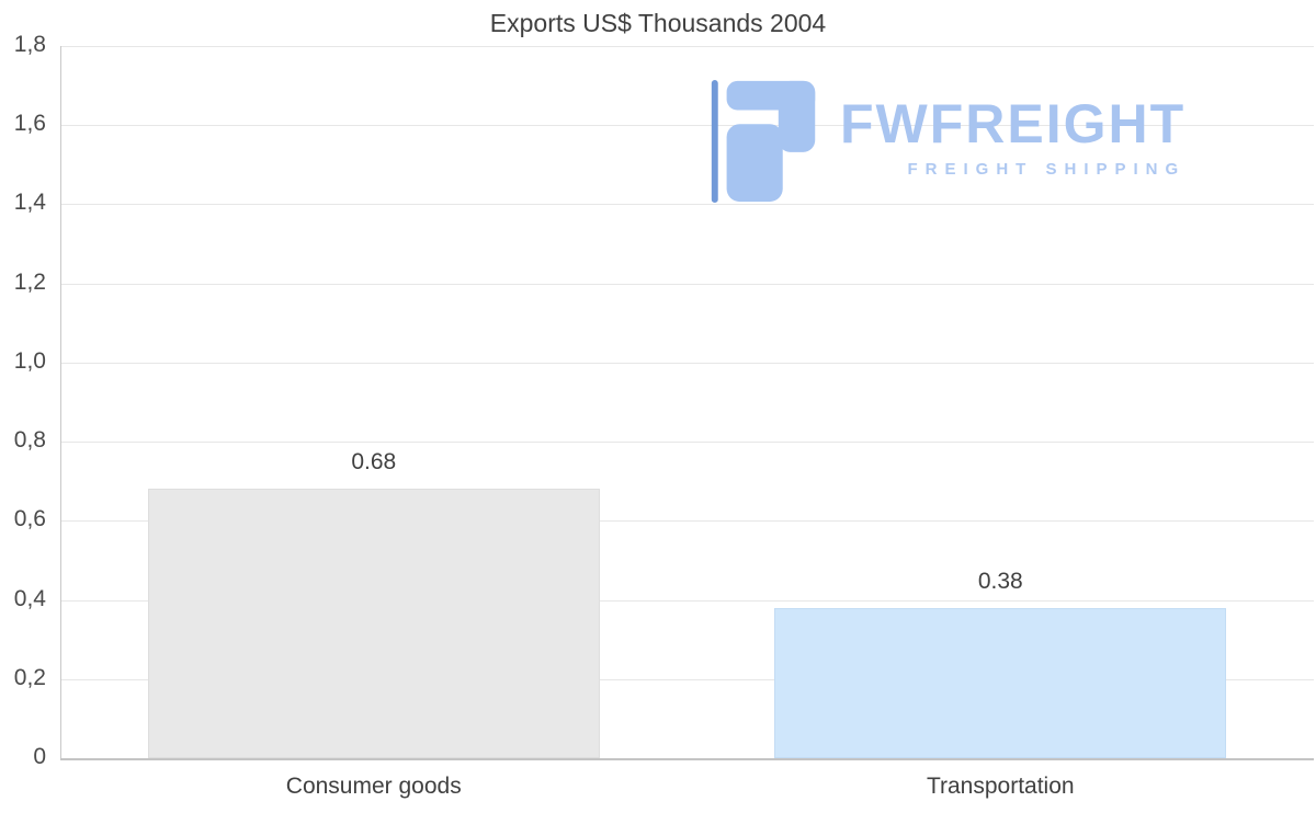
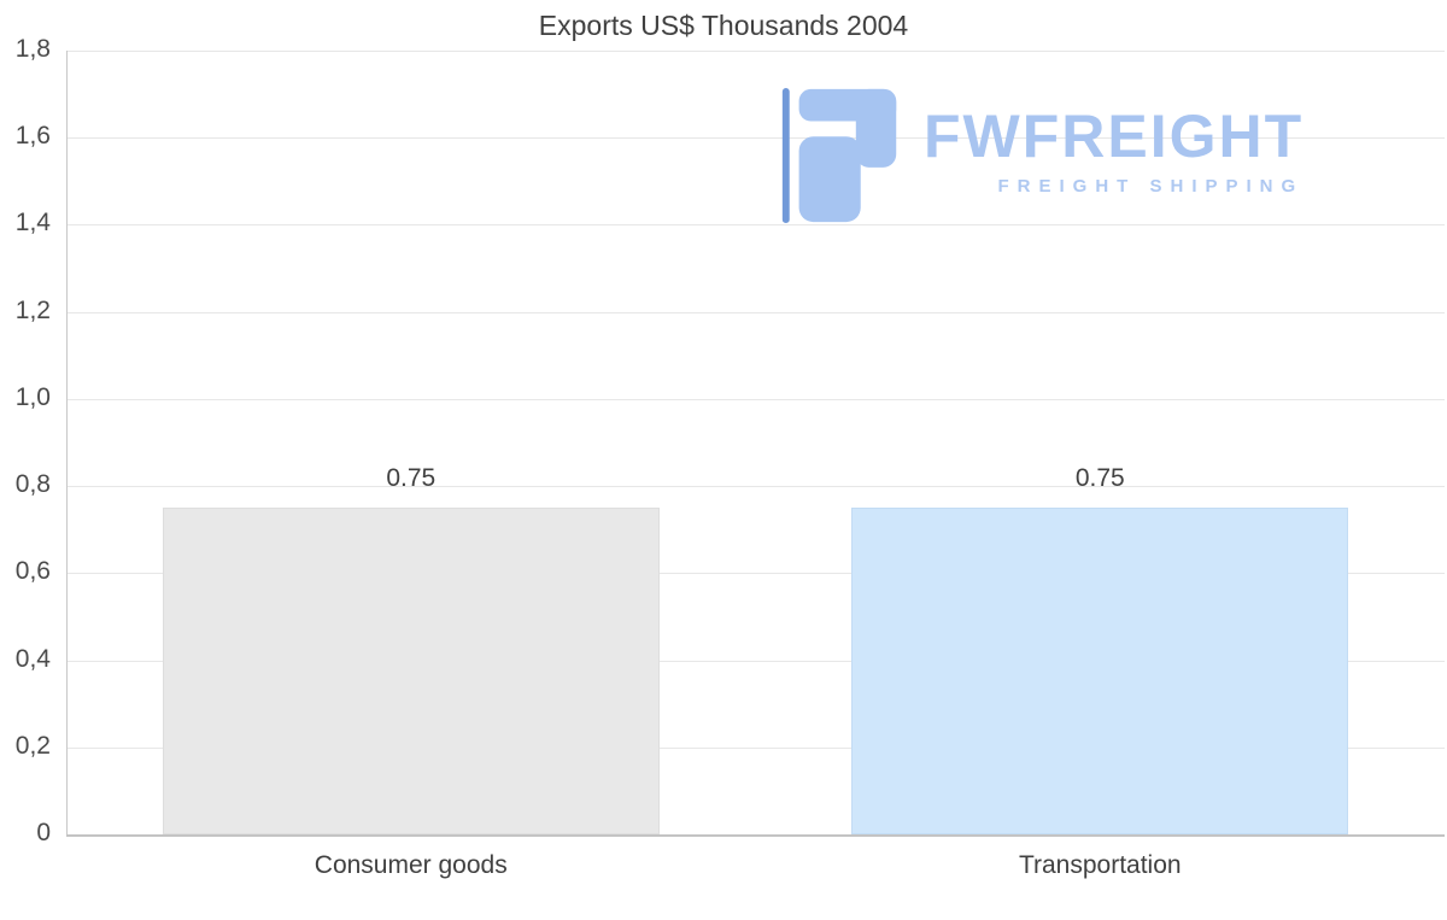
Consumer goods: 0.68 -> 0.75
Transportation: 0.38 -> 0.75
